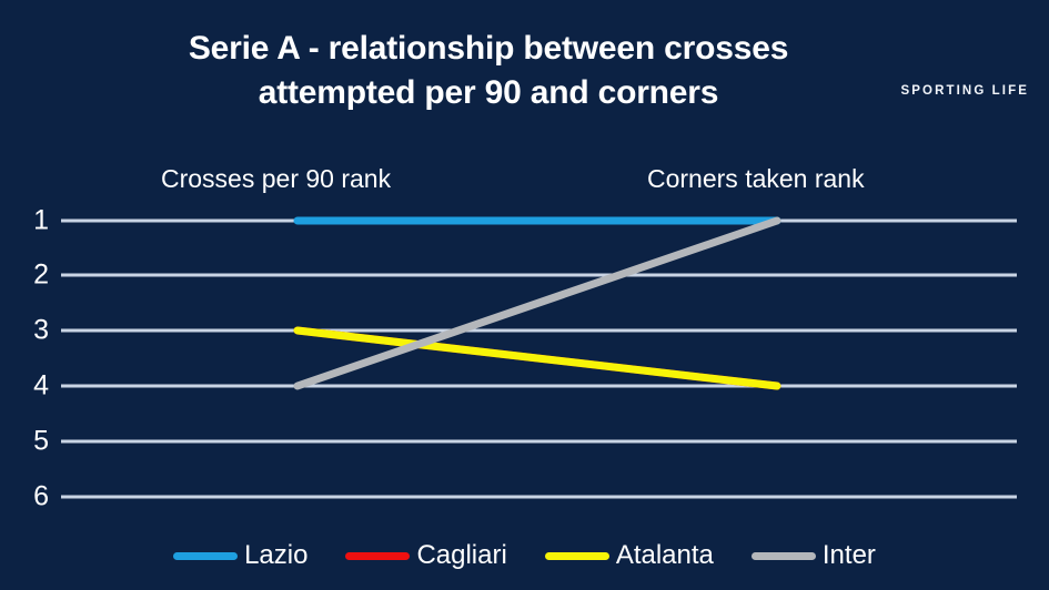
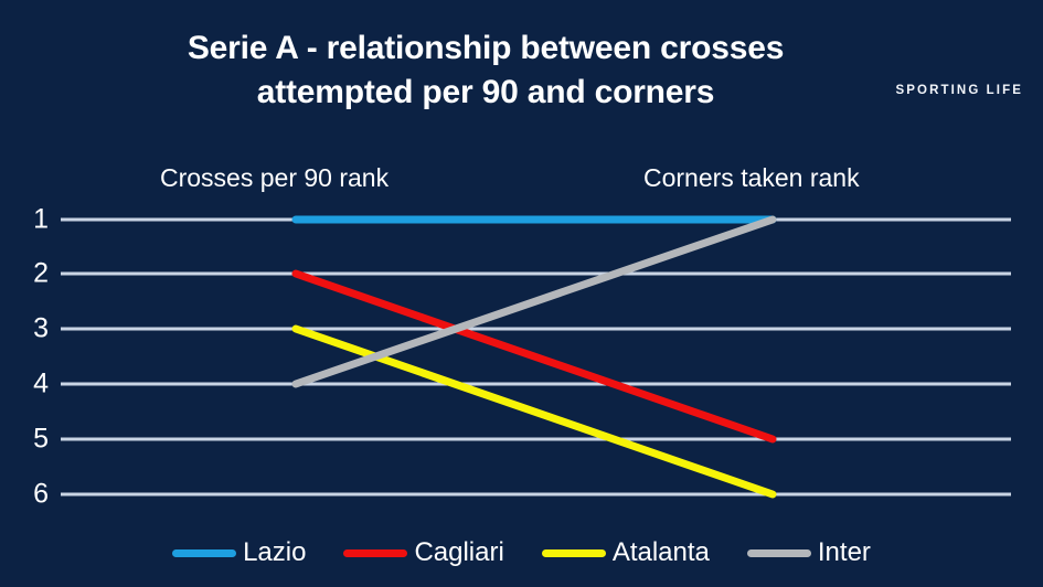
Cagliari/Crosses per 90 rank: 3 -> 2
Cagliari/Corners taken rank: 4 -> 5
Atalanta/Corners taken rank: 4 -> 6
